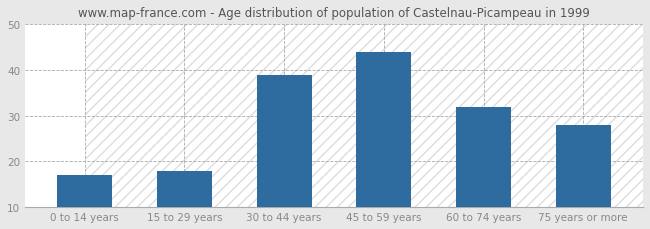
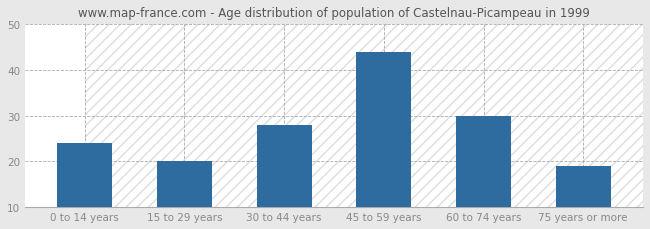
0 to 14 years: 17 -> 24
15 to 29 years: 18 -> 20
30 to 44 years: 39 -> 28
60 to 74 years: 32 -> 30
75 years or more: 28 -> 19
